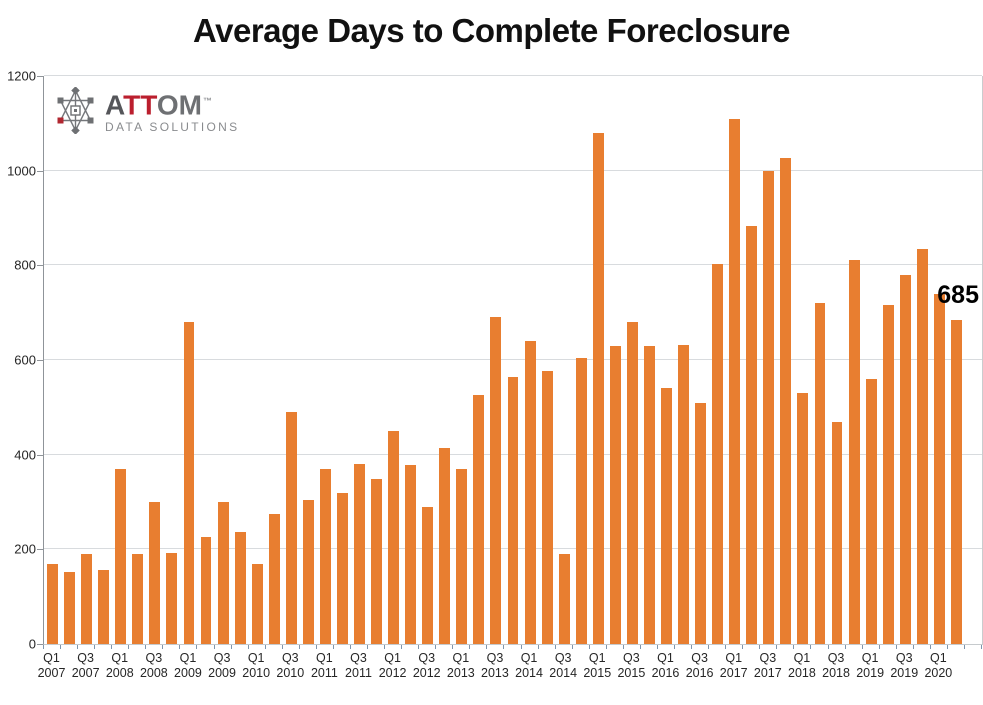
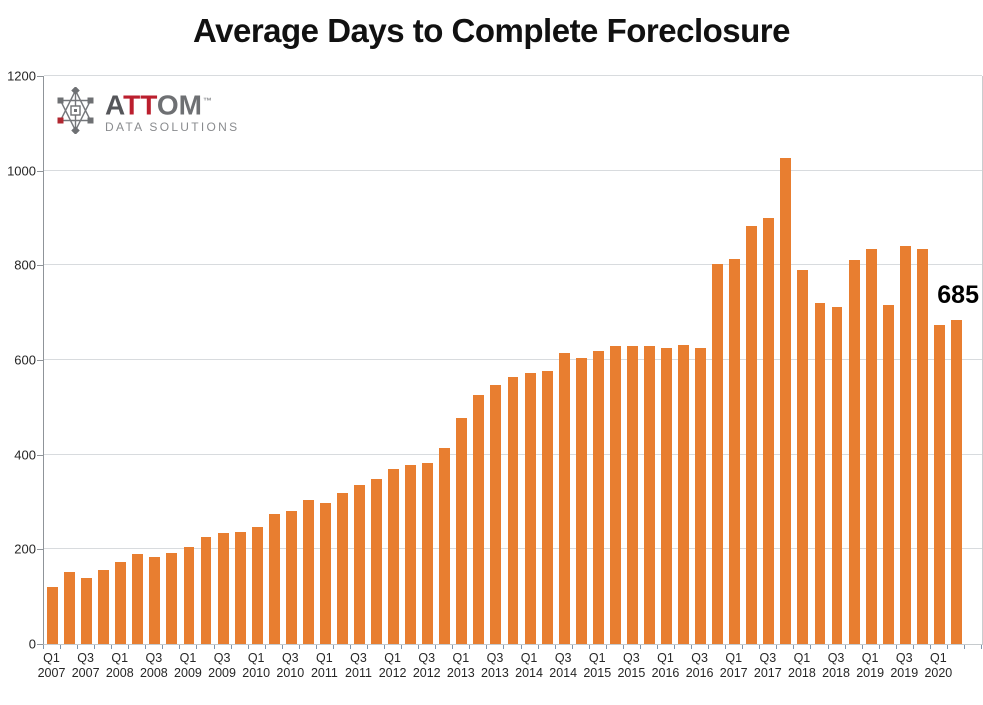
Q1 2007: 170 -> 120
Q3 2007: 190 -> 140
Q1 2008: 370 -> 170
Q3 2008: 300 -> 180
Q1 2009: 680 -> 210
Q3 2009: 300 -> 240
Q1 2010: 170 -> 250
Q3 2010: 490 -> 280
Q1 2011: 370 -> 300
Q3 2011: 380 -> 340
Q1 2012: 450 -> 370
Q3 2012: 290 -> 380
Q1 2013: 370 -> 480
Q3 2013: 690 -> 550
Q1 2014: 640 -> 570
Q3 2014: 190 -> 620
Q1 2015: 1080 -> 620
Q3 2015: 680 -> 630
Q1 2016: 540 -> 620
Q3 2016: 510 -> 620
Q1 2017: 1110 -> 810
Q3 2017: 1000 -> 900
Q1 2018: 530 -> 790
Q3 2018: 470 -> 710
Q1 2019: 560 -> 840
Q3 2019: 780 -> 840
Q1 2020: 740 -> 670
